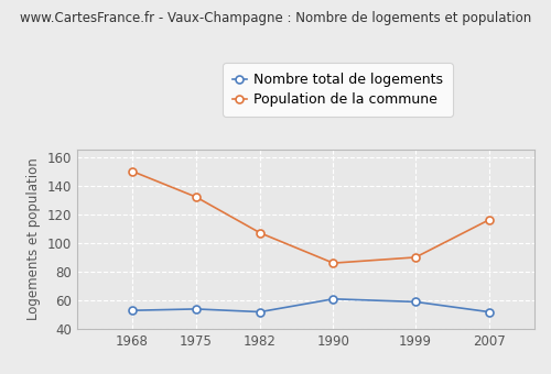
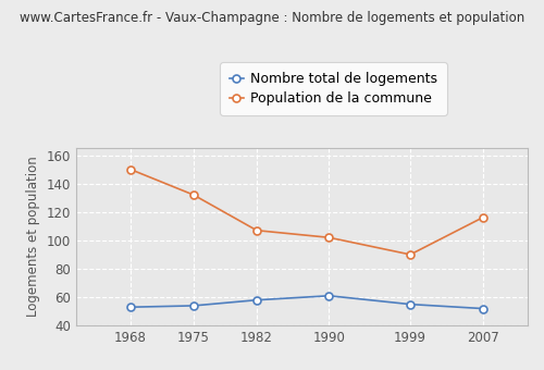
Nombre total de logements/1982: 52 -> 58
Population de la commune/1990: 86 -> 102
Nombre total de logements/1999: 59 -> 55
